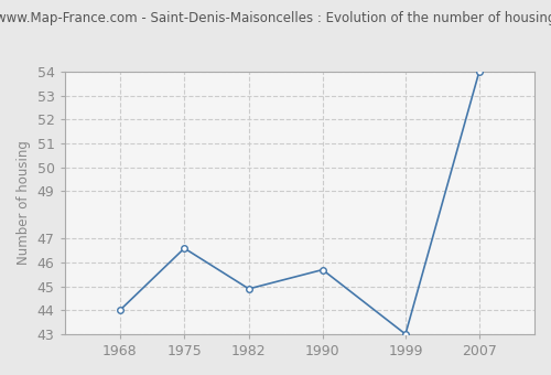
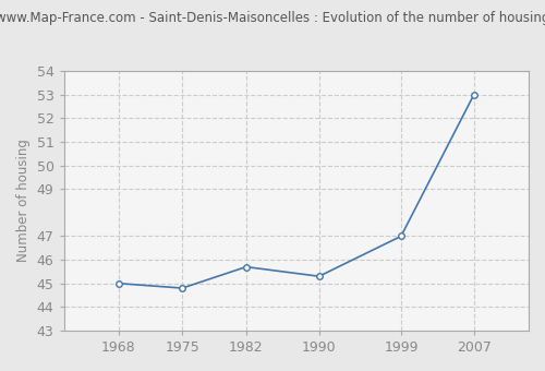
1968: 44.0 -> 45.0
1975: 46.6 -> 44.8
1982: 44.9 -> 45.7
1990: 45.7 -> 45.3
1999: 43.0 -> 47.0
2007: 54.0 -> 53.0
